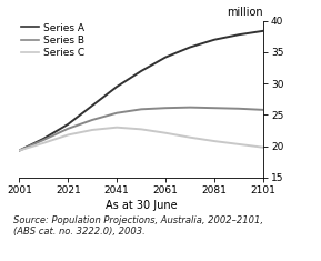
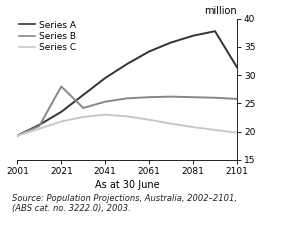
Series B/2021: 22.8 -> 28.0
Series A/2101: 38.4 -> 31.4
